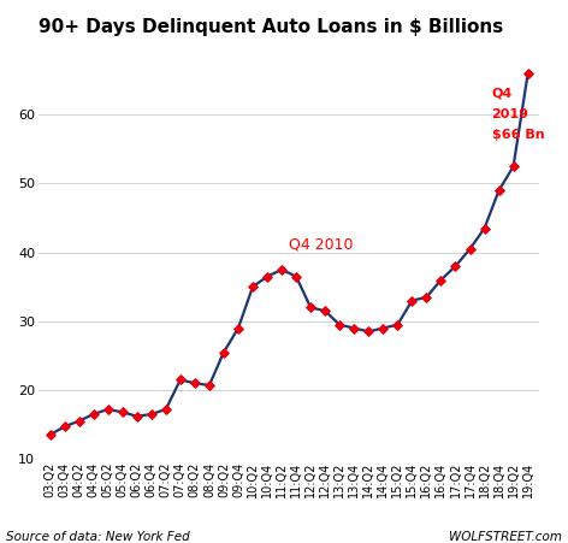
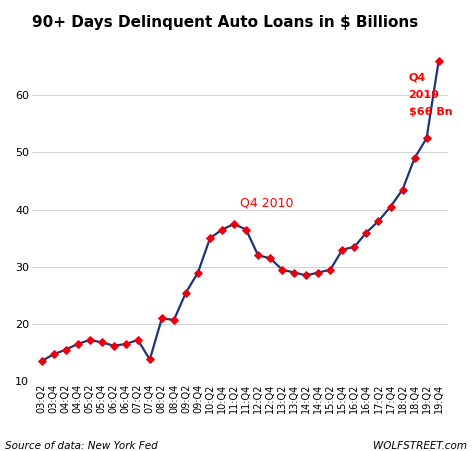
07:Q4: 21.5 -> 13.8
